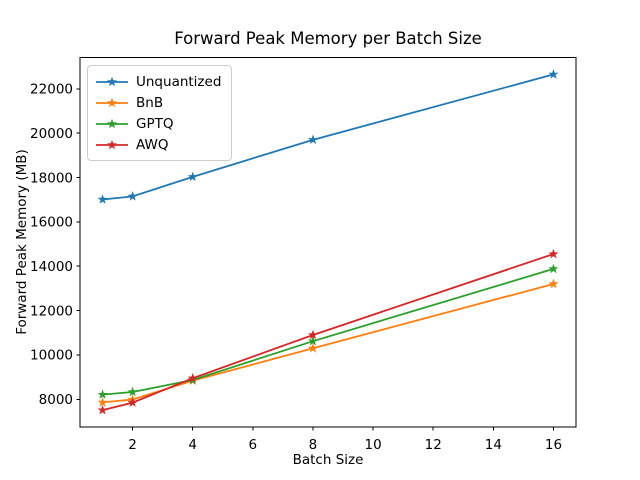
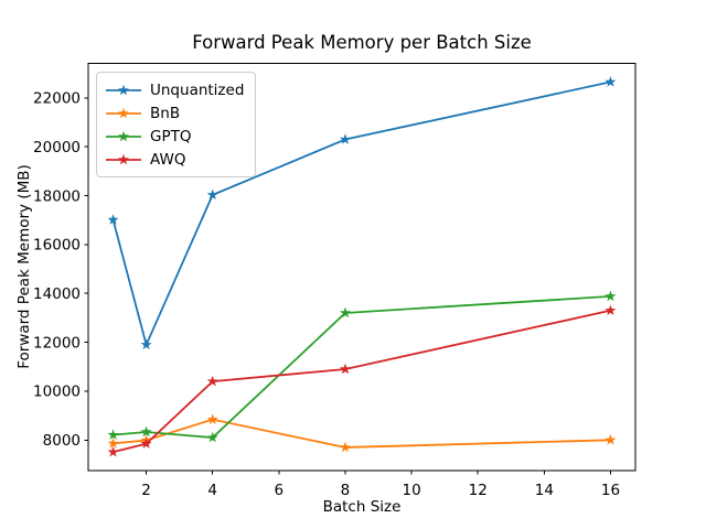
Unquantized/2: 17200 -> 11900
GPTQ/4: 8900 -> 8100
AWQ/4: 9000 -> 10400
Unquantized/8: 19700 -> 20300
BnB/8: 10300 -> 7700
GPTQ/8: 10600 -> 13200
BnB/16: 13200 -> 8000
AWQ/16: 14600 -> 13300
